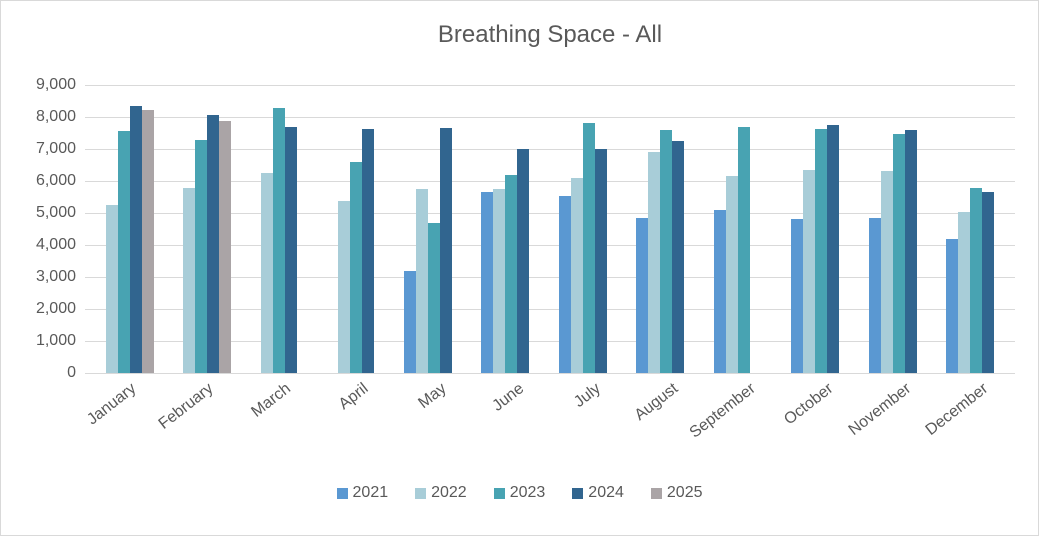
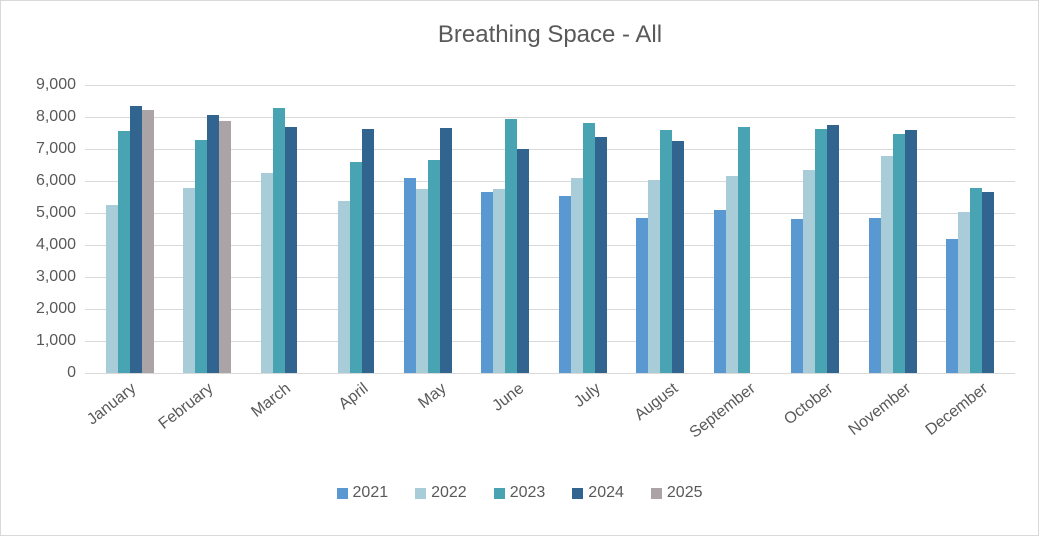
2021/May: 3200 -> 6100
2023/May: 4700 -> 6700
2023/June: 6200 -> 7900
2024/July: 7000 -> 7400
2022/August: 6900 -> 6000
2022/November: 6300 -> 6800
